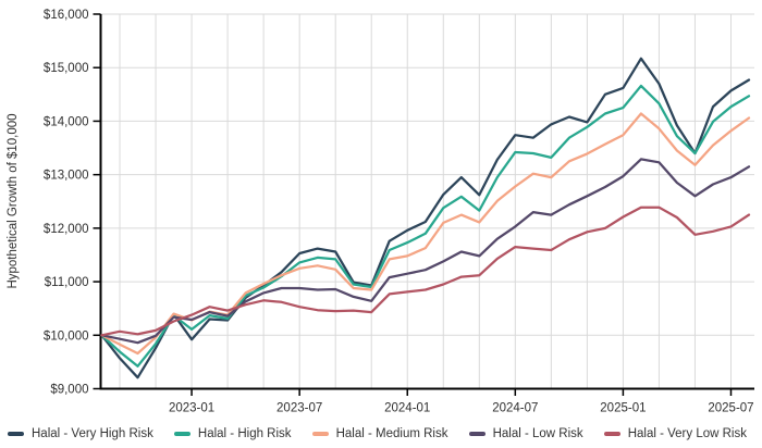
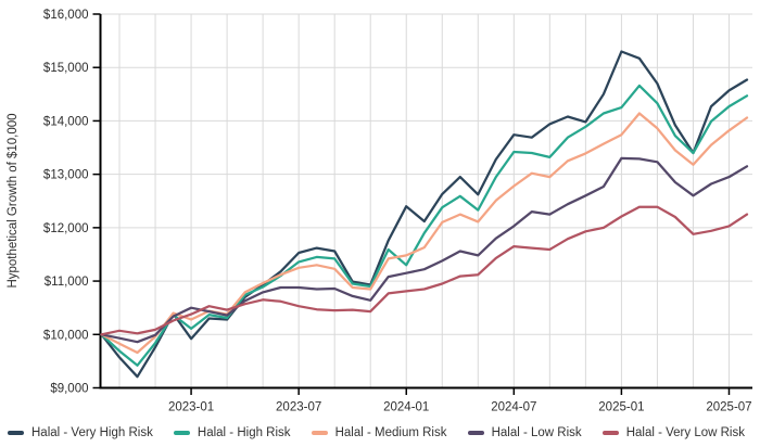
Halal - Low Risk/2023-01: $10300 -> $10500
Halal - Very High Risk/2024-01: $12000 -> $12400
Halal - High Risk/2024-01: $11700 -> $11300
Halal - Very High Risk/2025-01: $14600 -> $15300
Halal - Low Risk/2025-01: $13000 -> $13300
